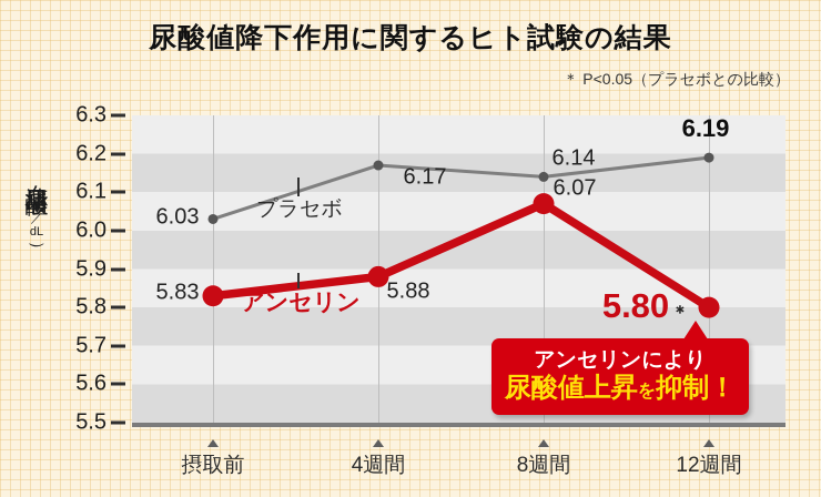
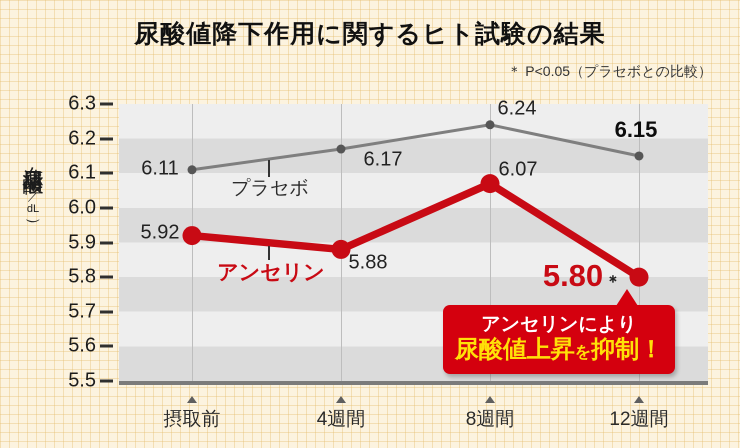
プラセボ/摂取前: 6.03 -> 6.11
アンセリン/摂取前: 5.83 -> 5.92
プラセボ/8週間: 6.14 -> 6.24
プラセボ/12週間: 6.19 -> 6.15
